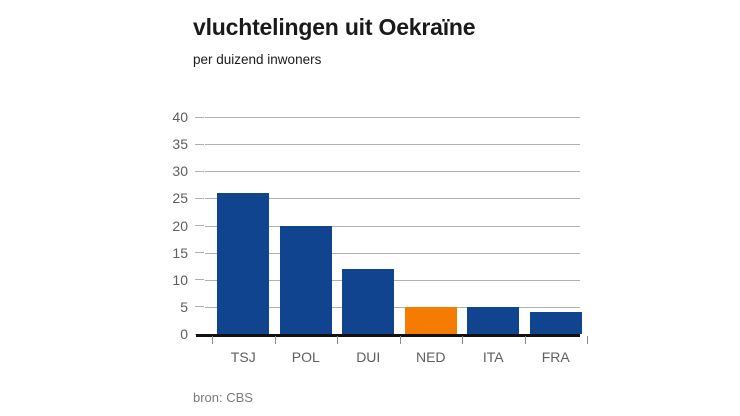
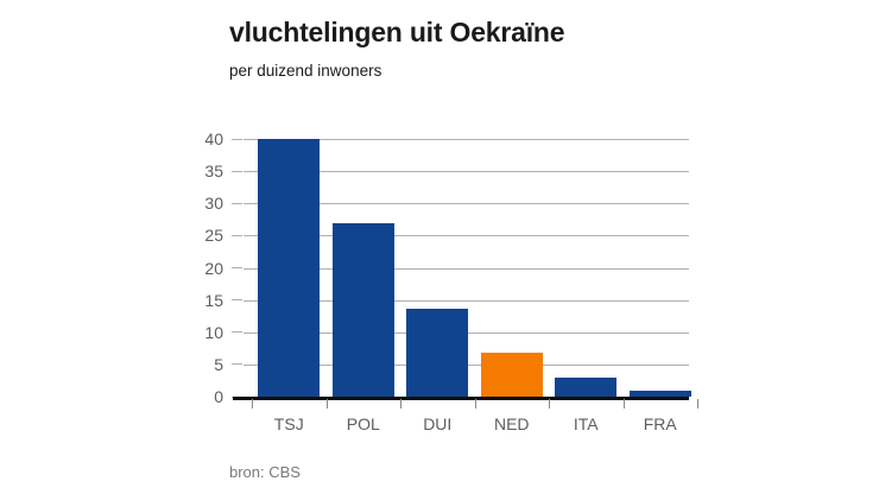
TSJ: 26 -> 40
POL: 20 -> 27
DUI: 12 -> 14
NED: 5 -> 7
ITA: 5 -> 3
FRA: 4 -> 1
